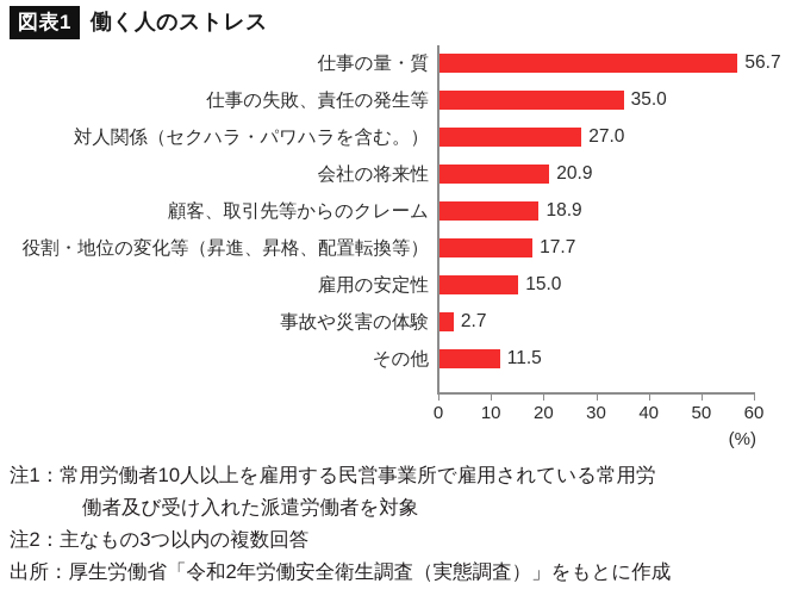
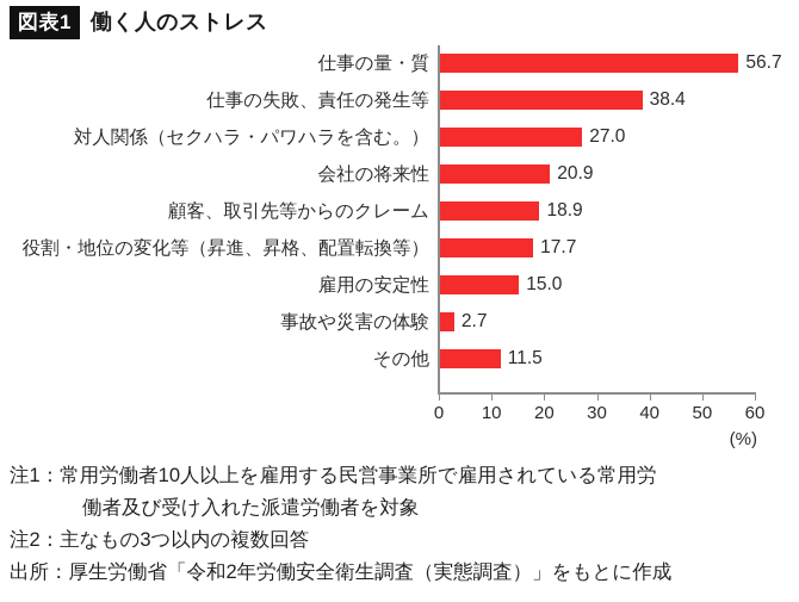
仕事の失敗、責任の発生等: 35.0 -> 38.4
